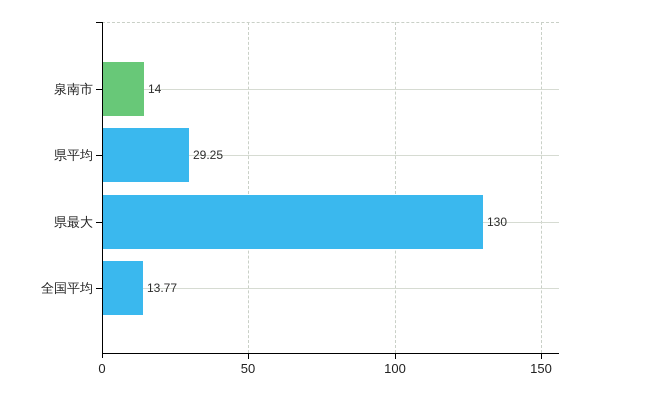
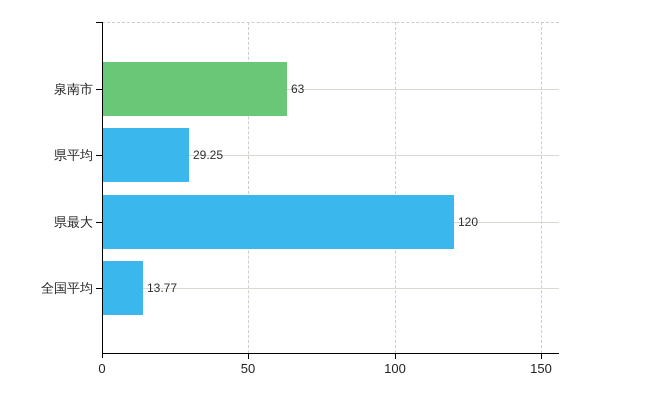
泉南市: 14 -> 63
県最大: 130 -> 120
